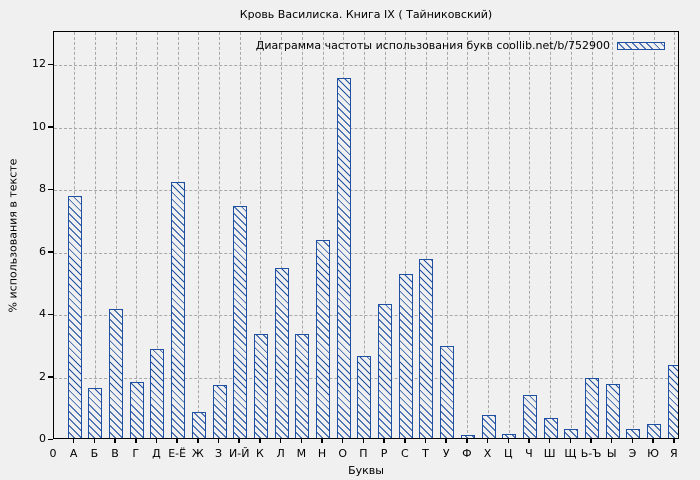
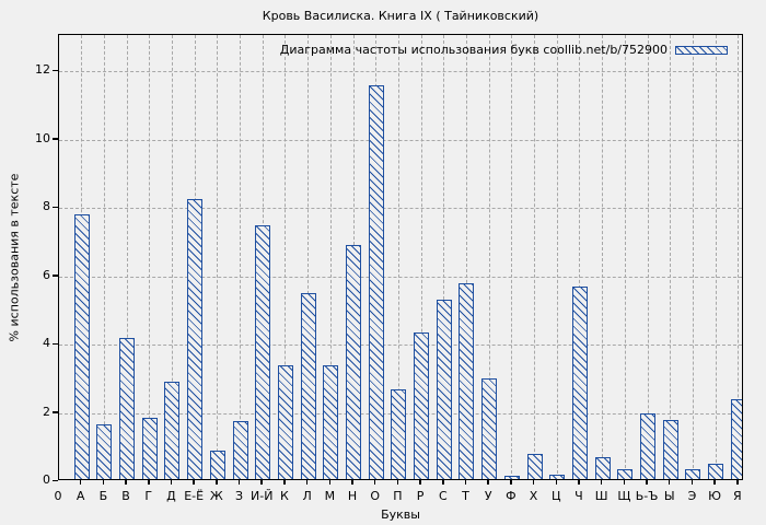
Н: 6.4 -> 6.9
Ч: 1.4 -> 5.7
